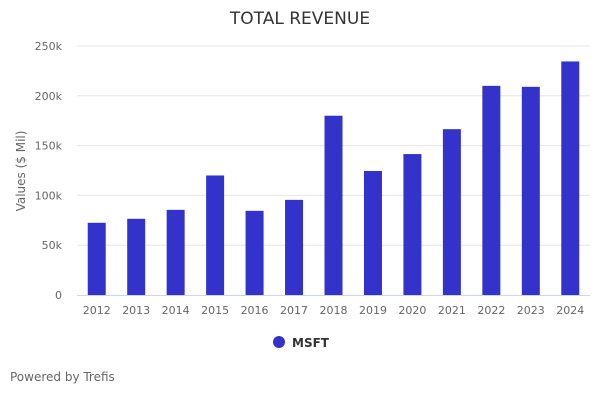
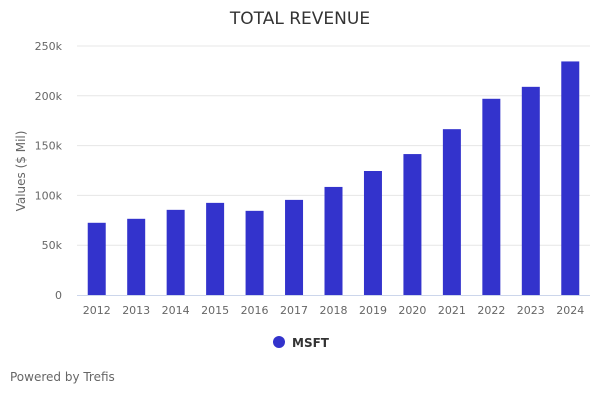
2015: 120k -> 90k
2018: 180k -> 110k
2022: 210k -> 200k
